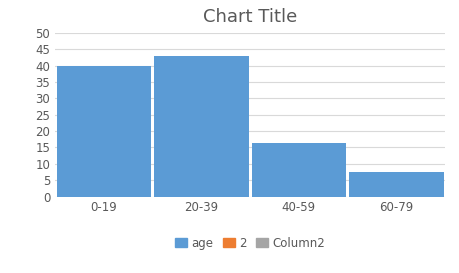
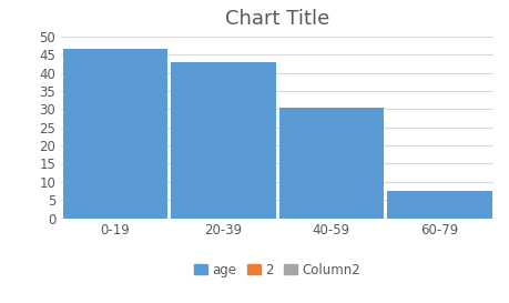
0-19: 40.0 -> 46.5
40-59: 16.5 -> 30.5
